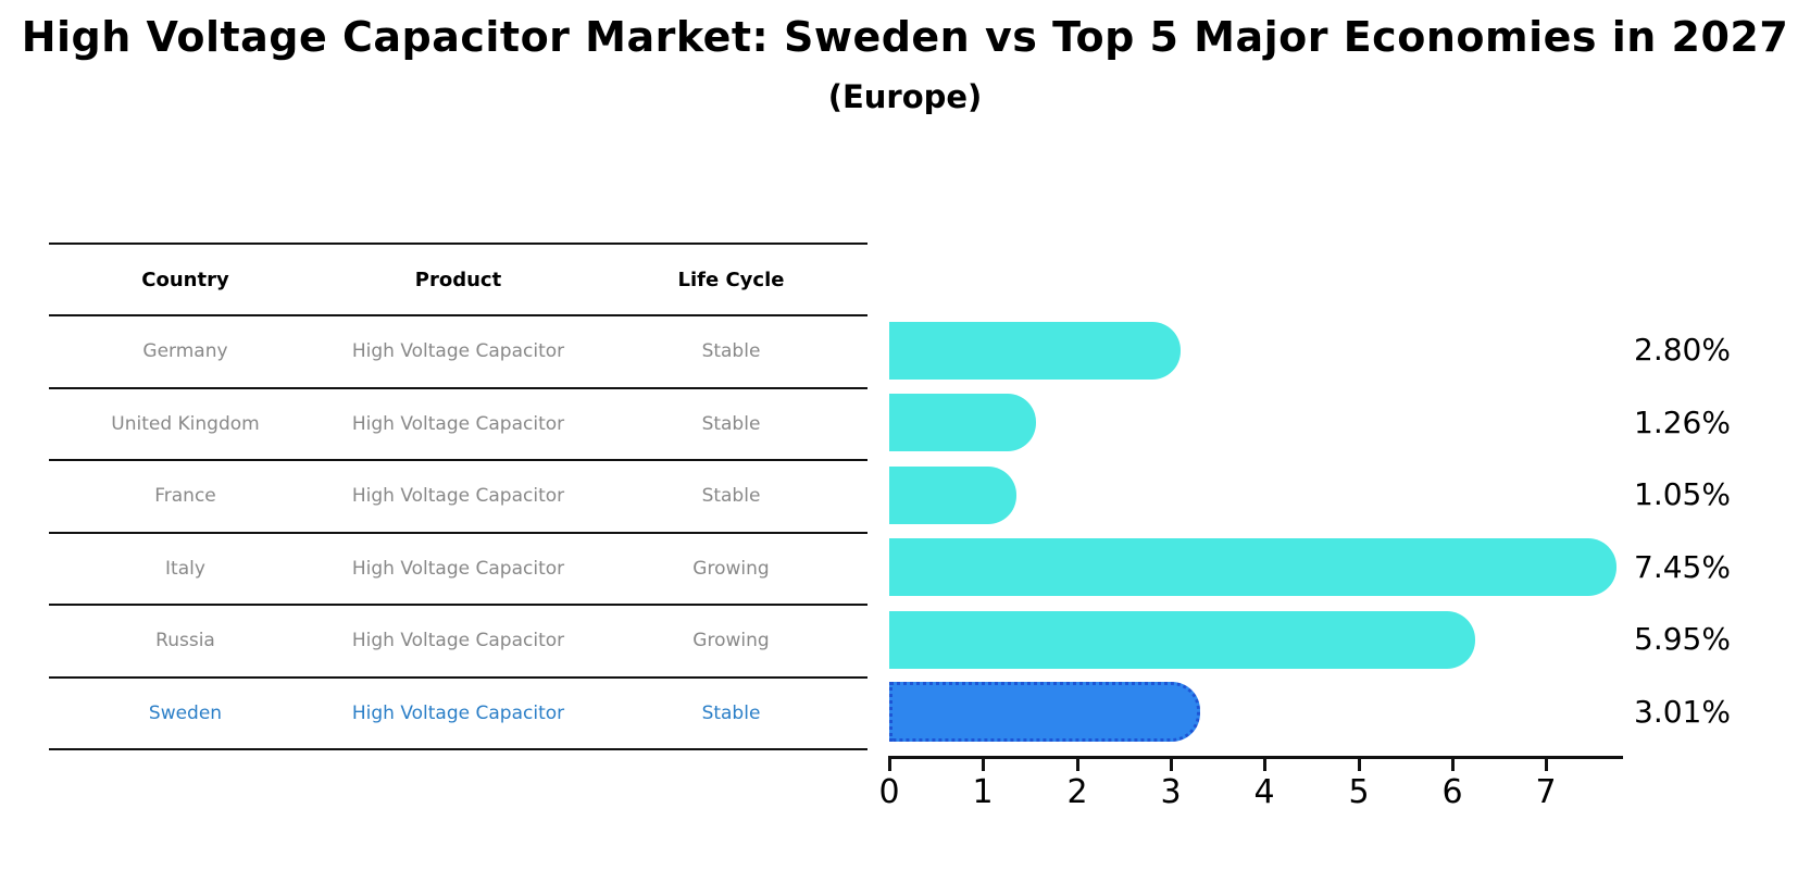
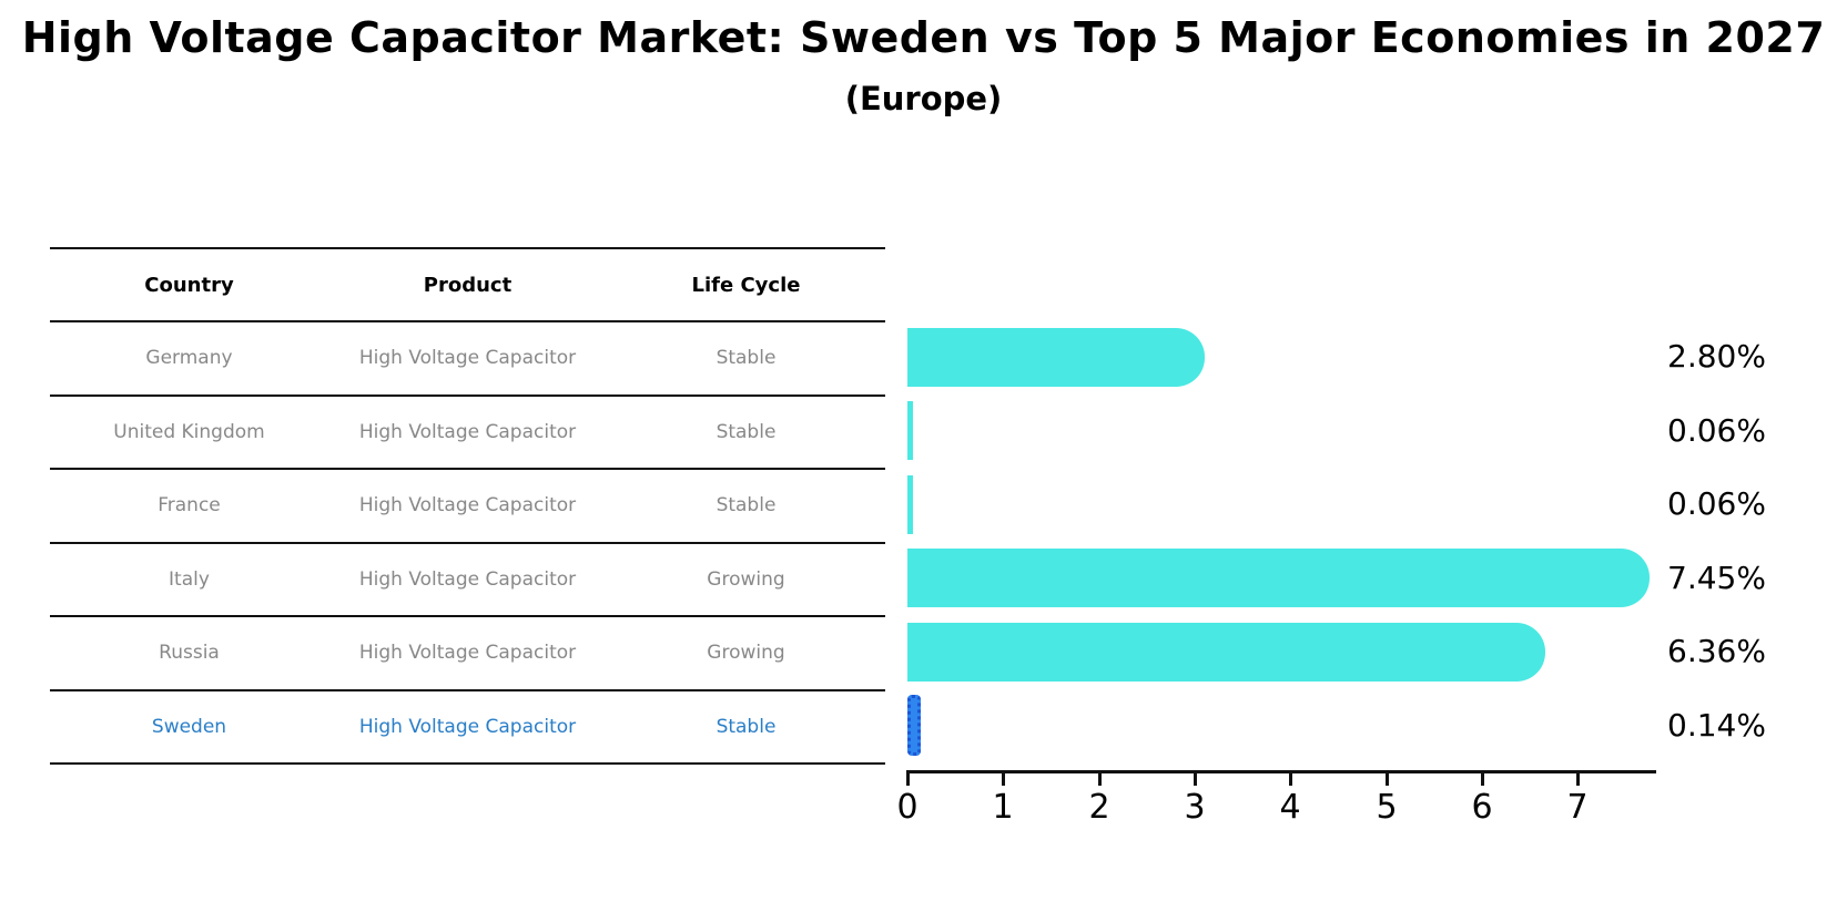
United Kingdom: 1.26% -> 0.06%
France: 1.05% -> 0.06%
Russia: 5.95% -> 6.36%
Sweden: 3.01% -> 0.14%
